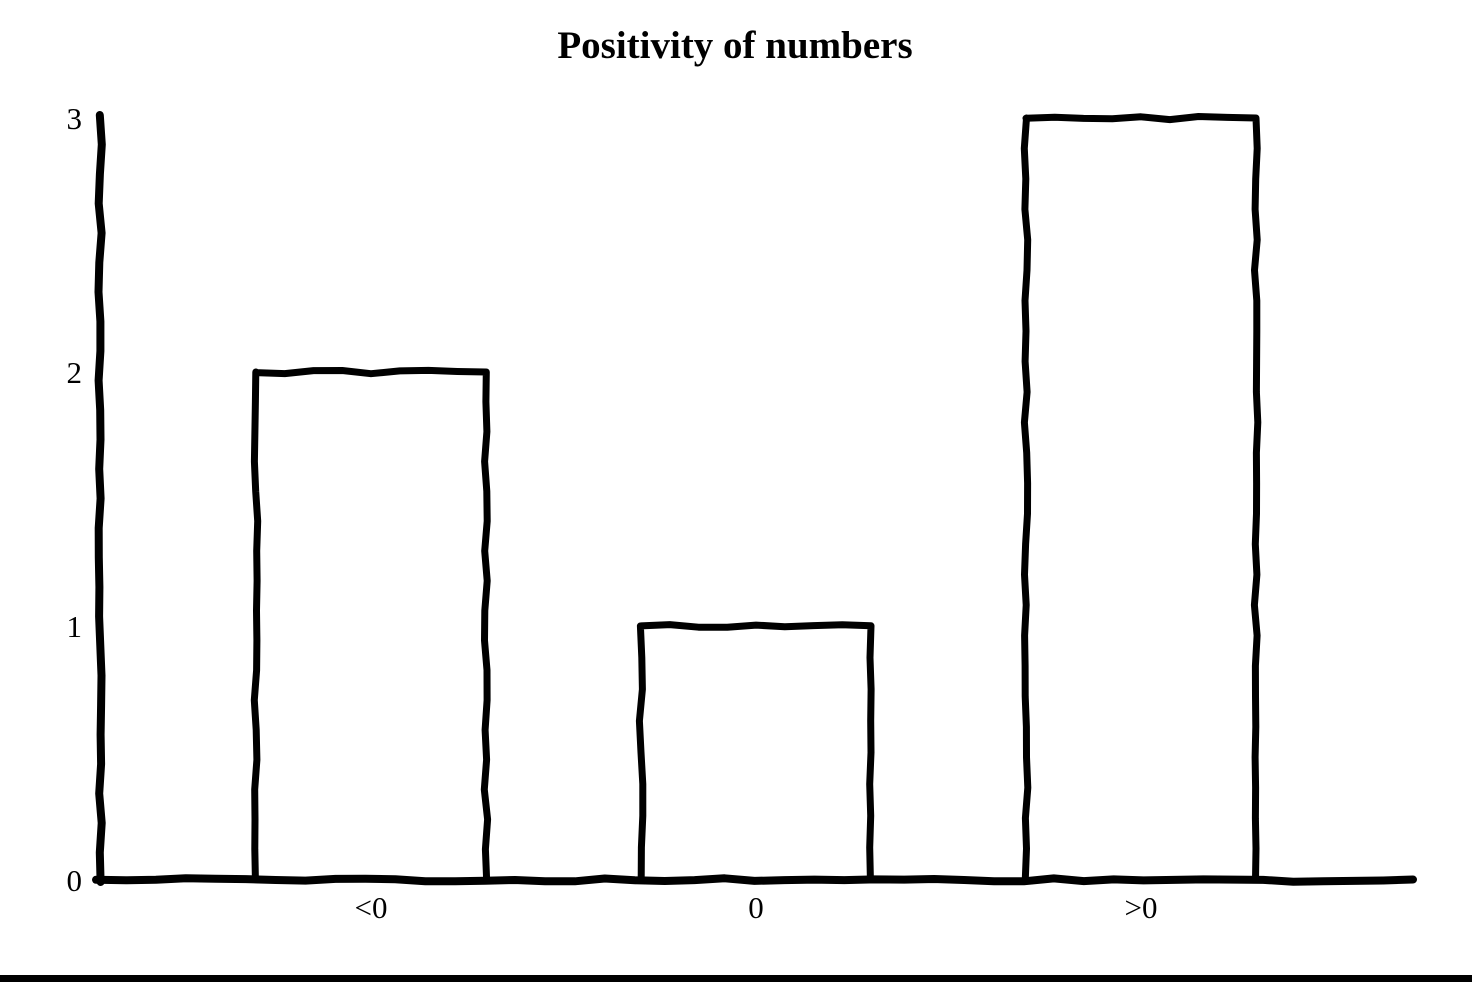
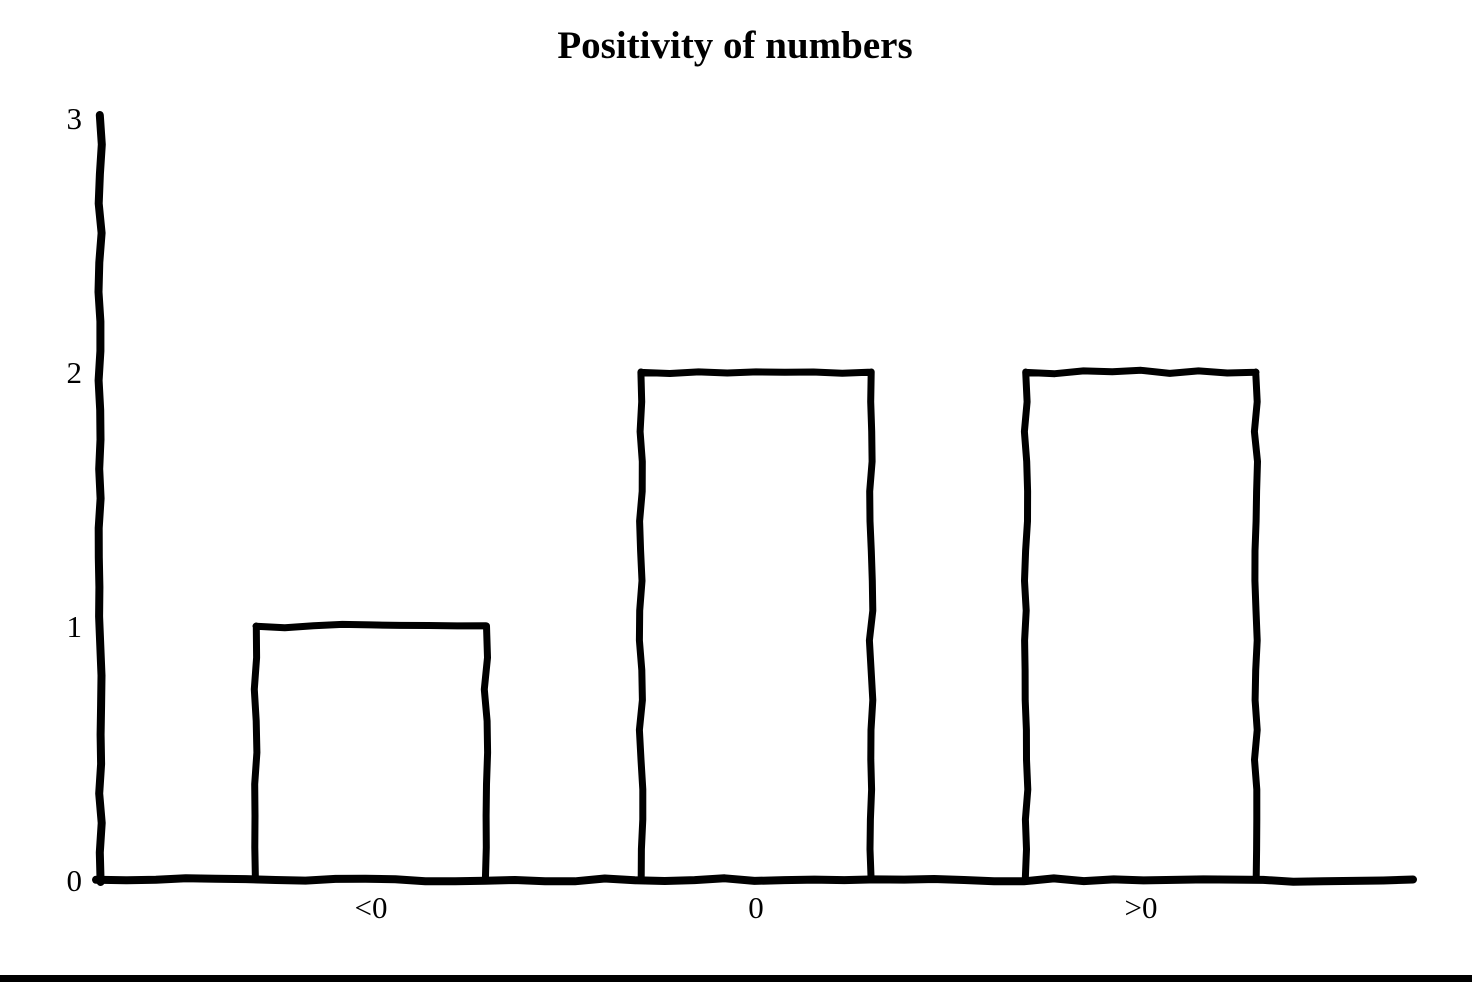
<0: 2 -> 1
0: 1 -> 2
>0: 3 -> 2
